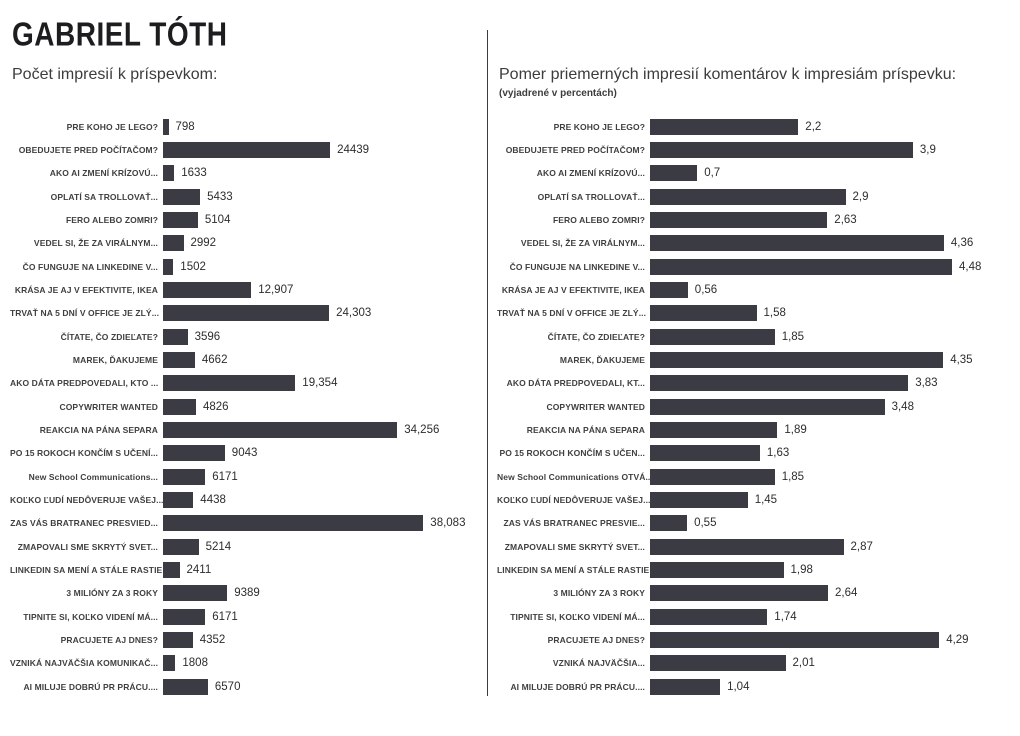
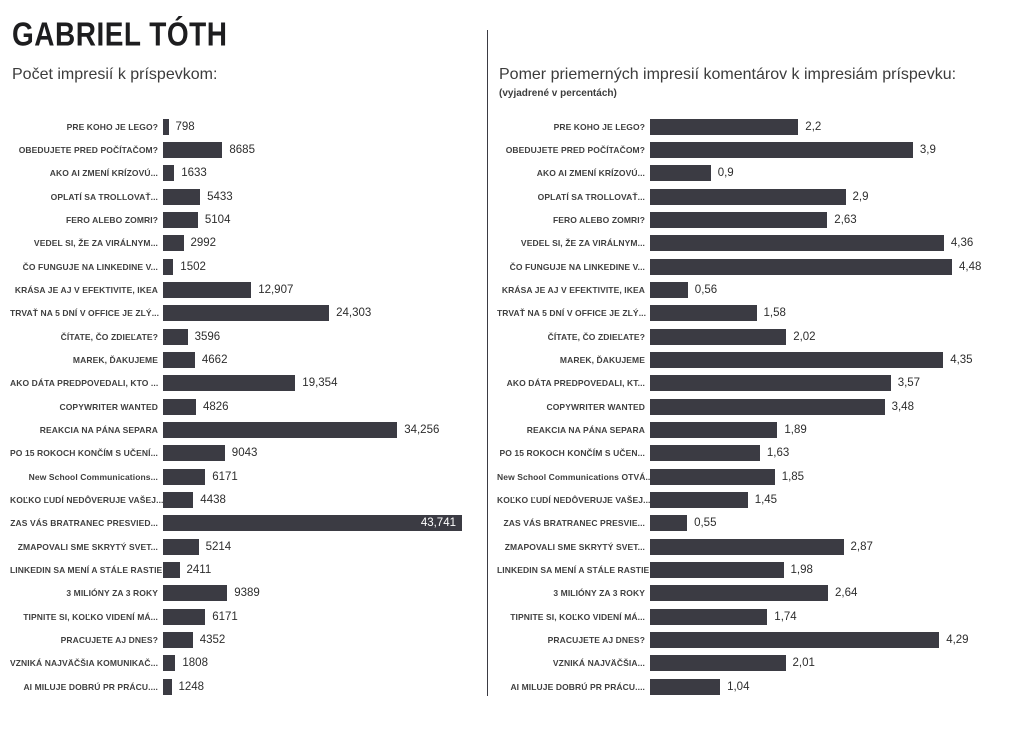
Počet impresií k príspevkom:/OBEDUJETE PRED POČÍTAČOM?: 24439 -> 8685
Počet impresií k príspevkom:/ZAS VÁS BRATRANEC PRESVIED...: 38,083 -> 43,741
Počet impresií k príspevkom:/AI MILUJE DOBRÚ PR PRÁCU....: 6570 -> 1248
Pomer priemerných impresií komentárov k impresiám príspevku:/AKO AI ZMENÍ KRÍZOVÚ...: 0,7 -> 0,9
Pomer priemerných impresií komentárov k impresiám príspevku:/ČÍTATE, ČO ZDIEĽATE?: 1,85 -> 2,02
Pomer priemerných impresií komentárov k impresiám príspevku:/AKO DÁTA PREDPOVEDALI, KT...: 3,83 -> 3,57
